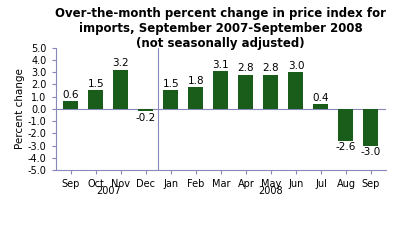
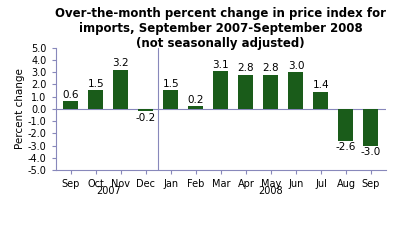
Feb: 1.8 -> 0.2
Jul: 0.4 -> 1.4
